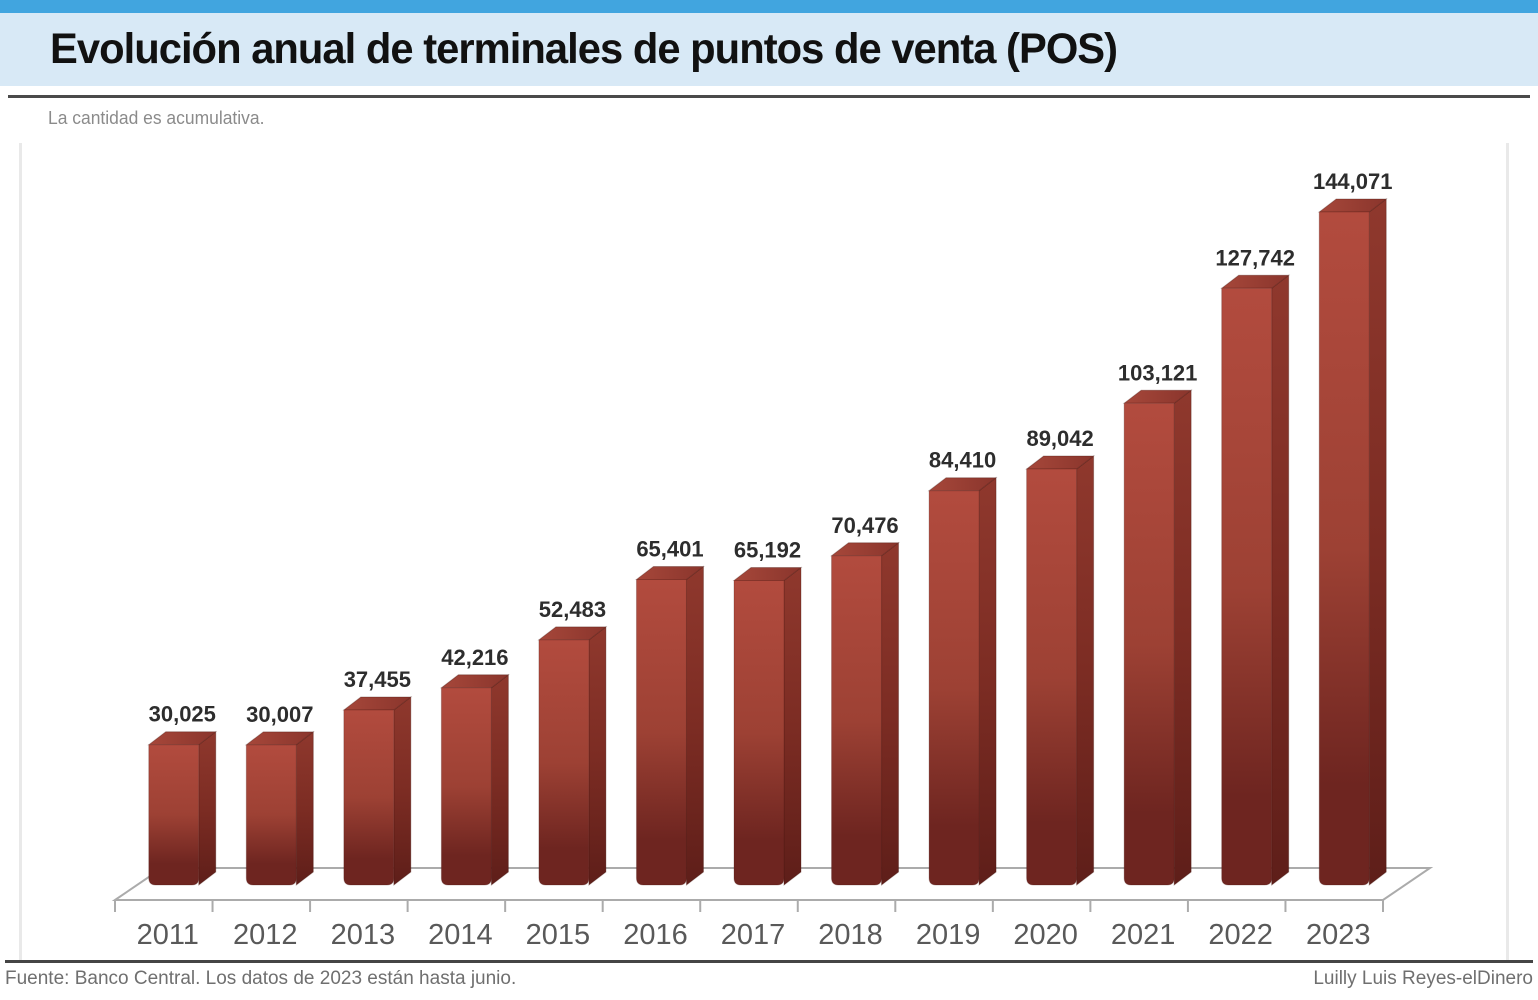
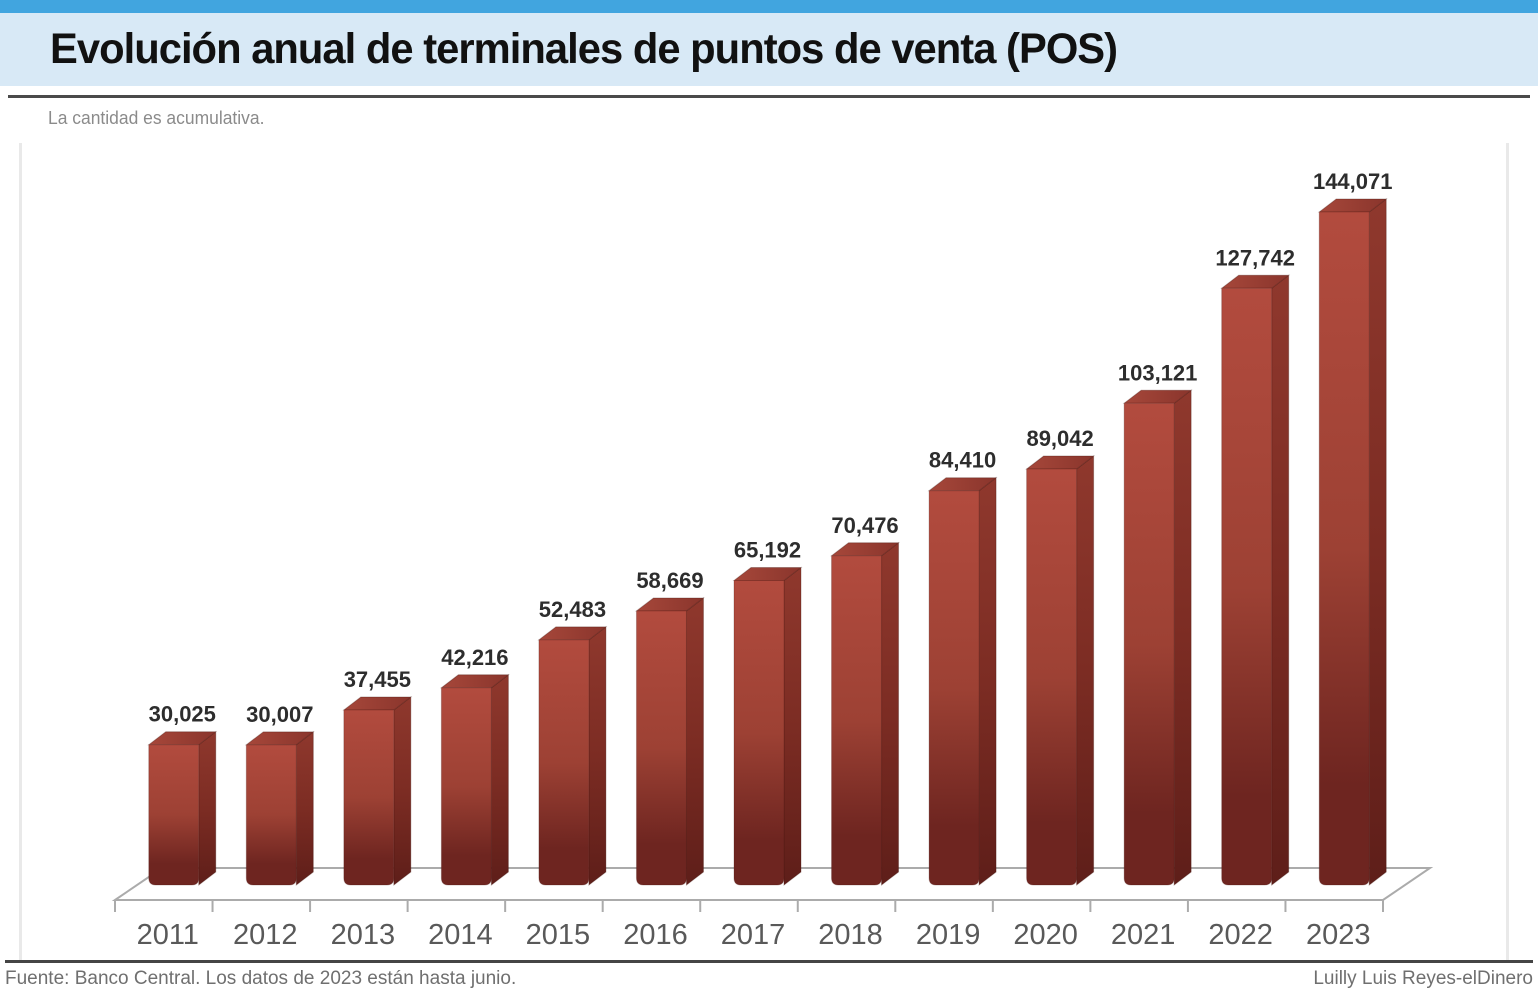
2016: 65,401 -> 58,669
